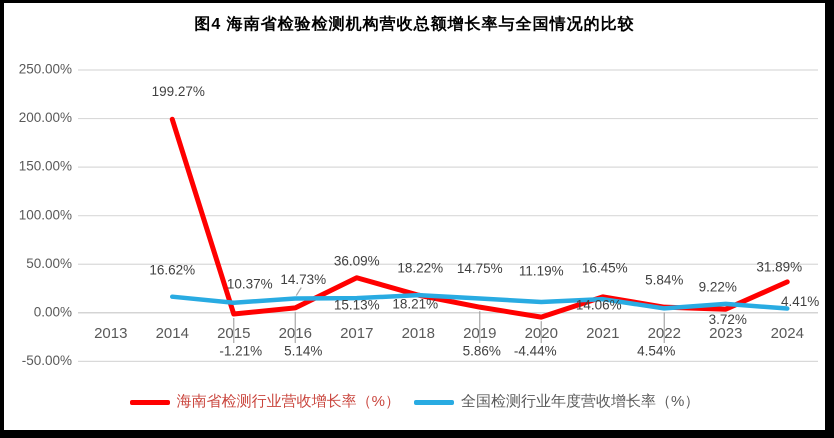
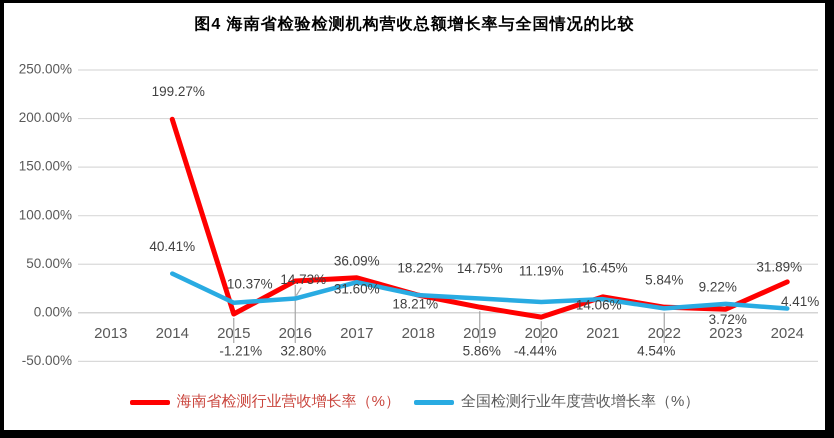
全国检测行业年度营收增长率（%）/2014: 16.62% -> 40.41%
海南省检测行业营收增长率（%）/2016: 5.14% -> 32.80%
全国检测行业年度营收增长率（%）/2017: 15.13% -> 31.60%
